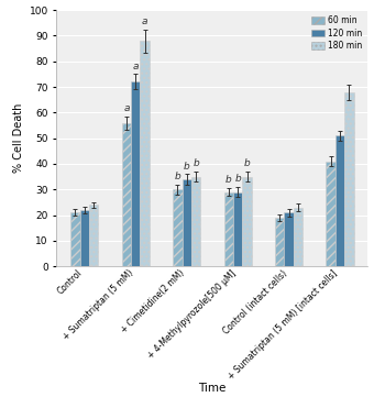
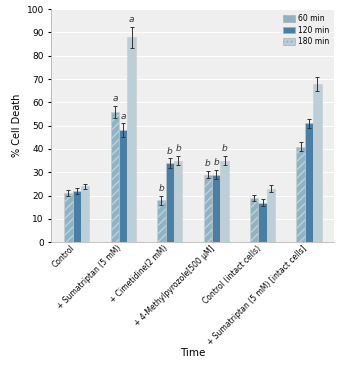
120 min/+ Sumatriptan (5 mM): 72 -> 48
60 min/+ Cimetidine(2 mM): 30 -> 18
120 min/Control (intact cells): 21 -> 17
